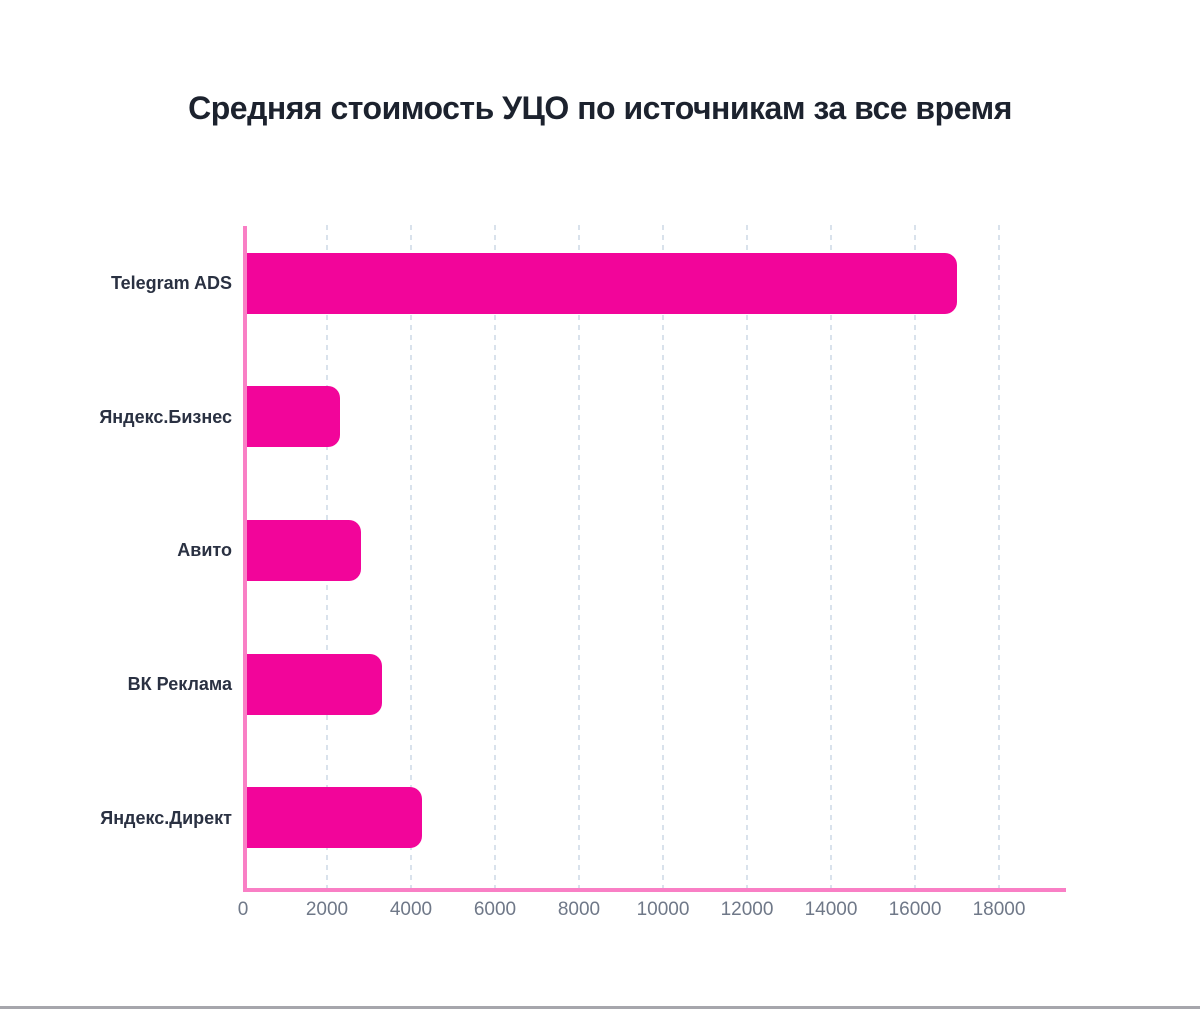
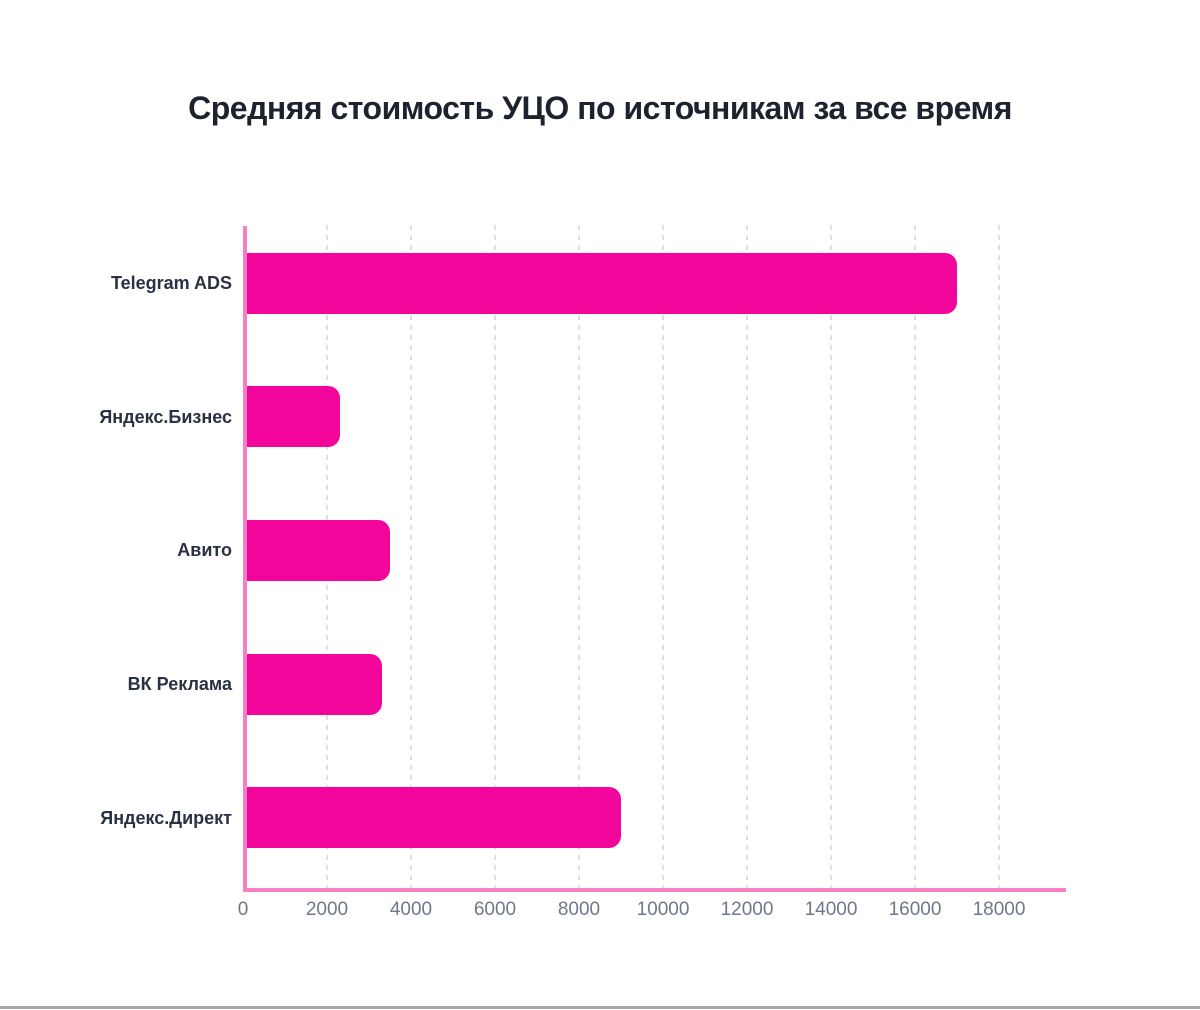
Авито: 2800 -> 3500
Яндекс.Директ: 4200 -> 9000
